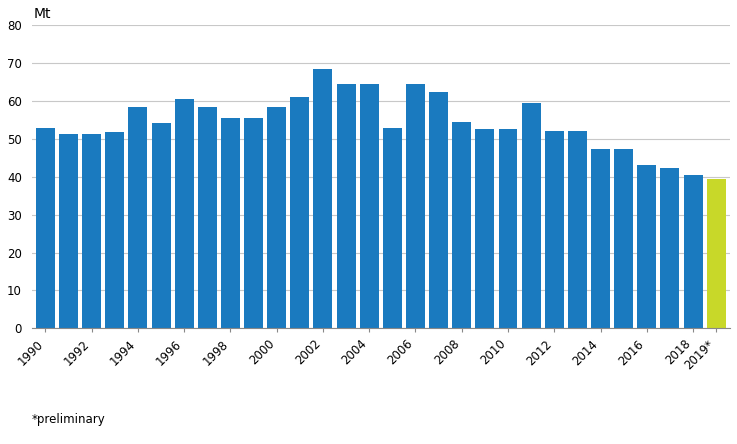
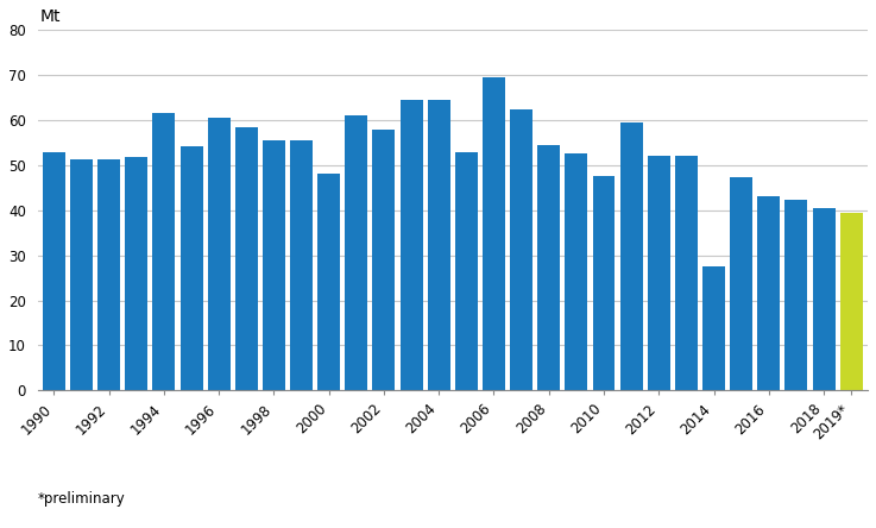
1994: 58.5 -> 61.5
2000: 58.5 -> 48.0
2002: 68.5 -> 58.0
2006: 64.5 -> 69.5
2010: 52.5 -> 47.5
2014: 47.2 -> 27.5
